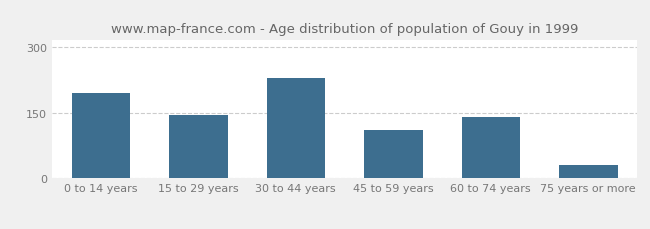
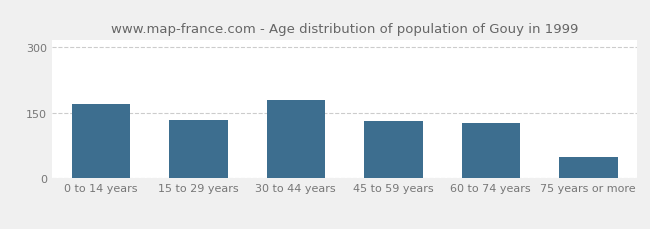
0 to 14 years: 195 -> 170
15 to 29 years: 145 -> 133
30 to 44 years: 230 -> 179
45 to 59 years: 110 -> 131
60 to 74 years: 140 -> 127
75 years or more: 30 -> 48
